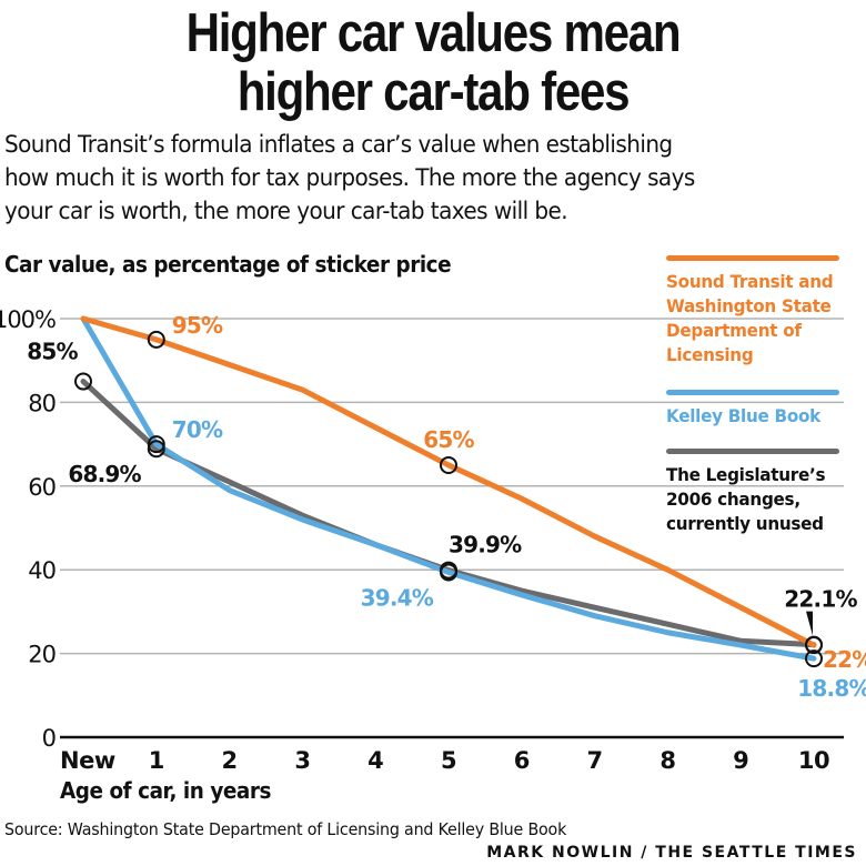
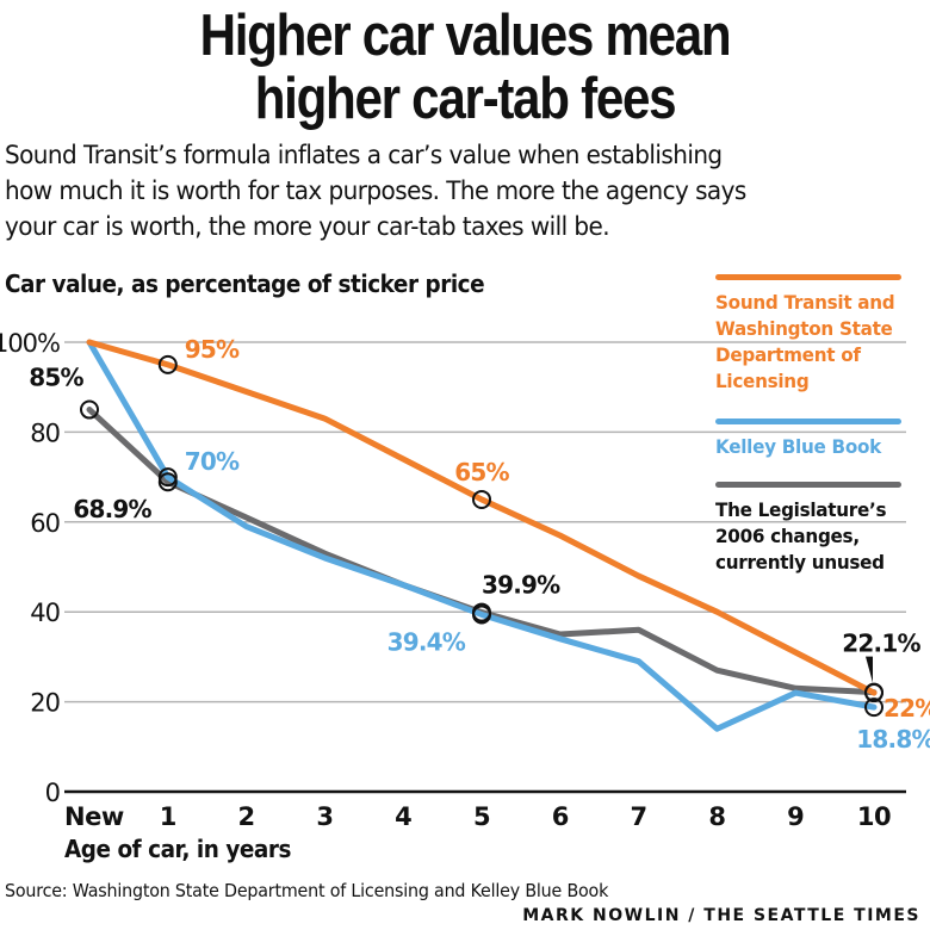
The Legislature’s 2006 changes, currently unused/7: 31% -> 36%
Kelley Blue Book/8: 25% -> 14%
